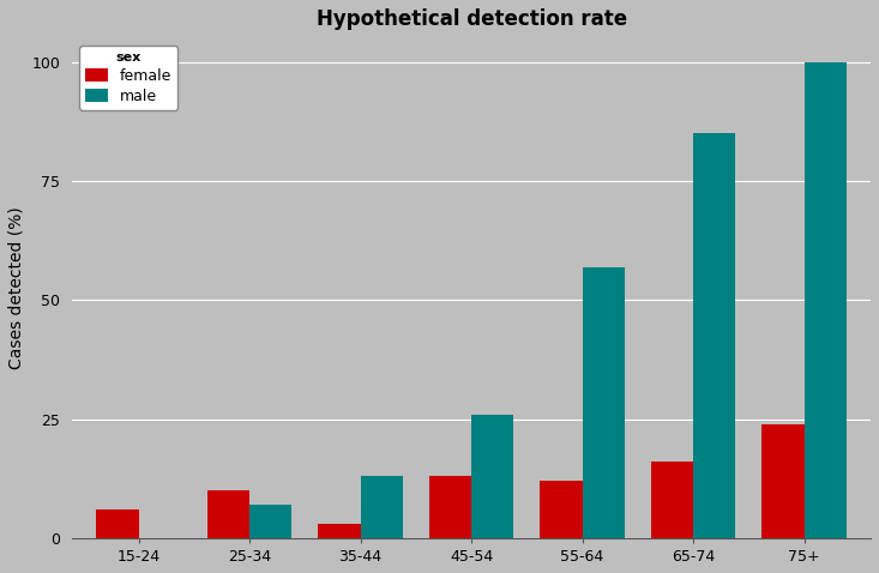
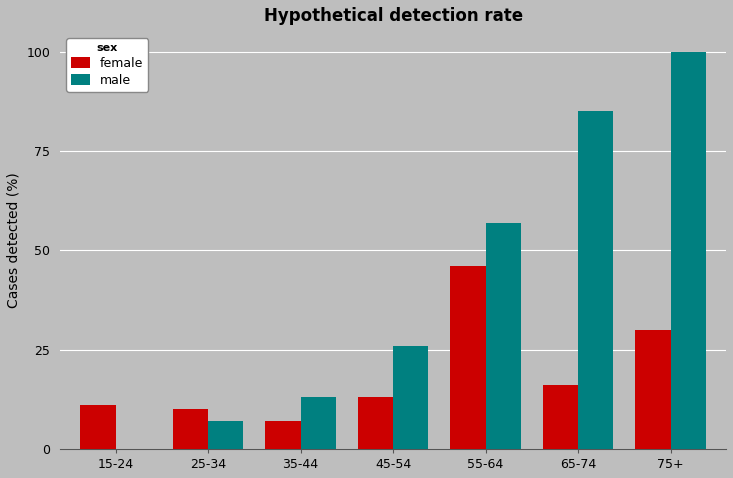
female/15-24: 6 -> 11
female/35-44: 3 -> 7
female/55-64: 12 -> 46
female/75+: 24 -> 30
